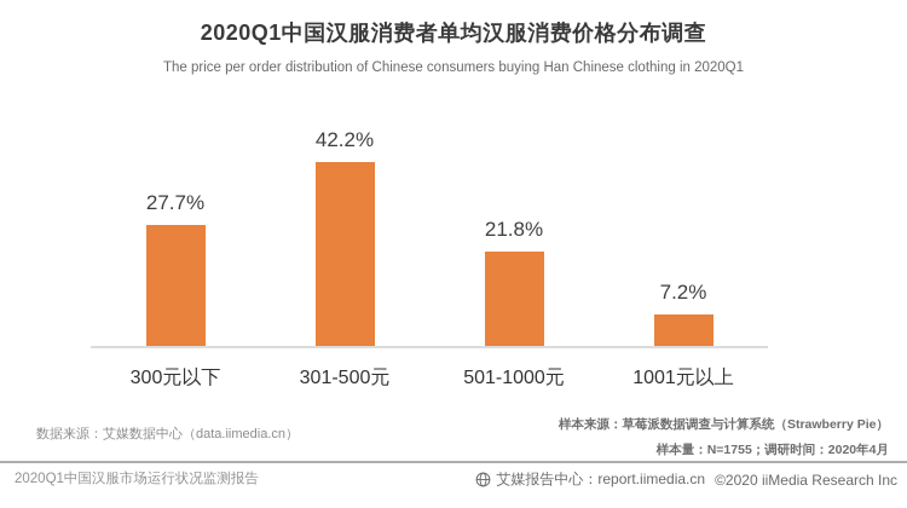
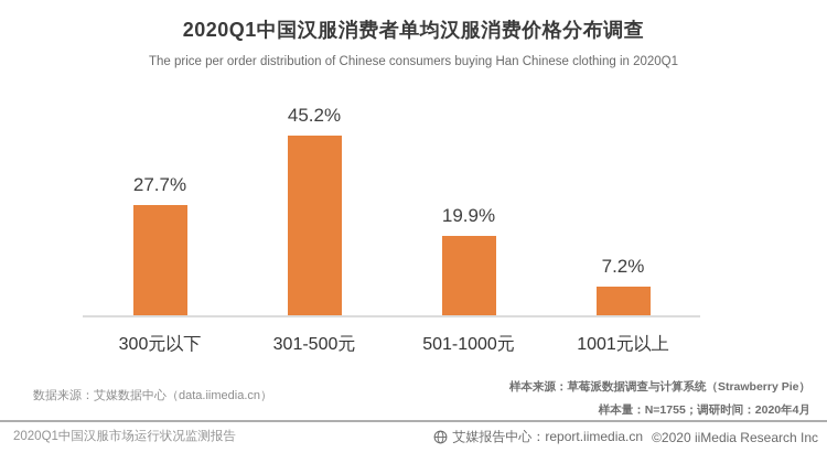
301-500元: 42.2% -> 45.2%
501-1000元: 21.8% -> 19.9%
